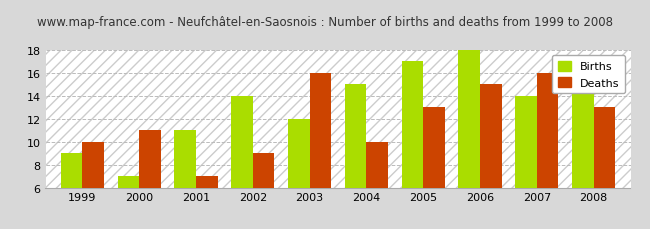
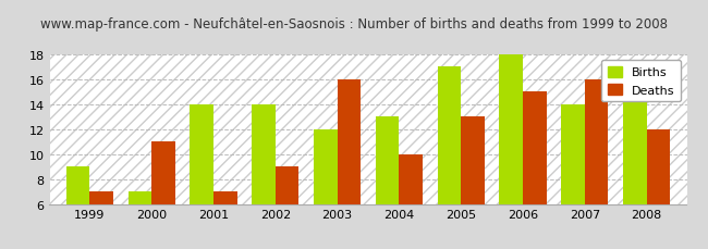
Deaths/1999: 10 -> 7
Births/2001: 11 -> 14
Births/2004: 15 -> 13
Deaths/2008: 13 -> 12
